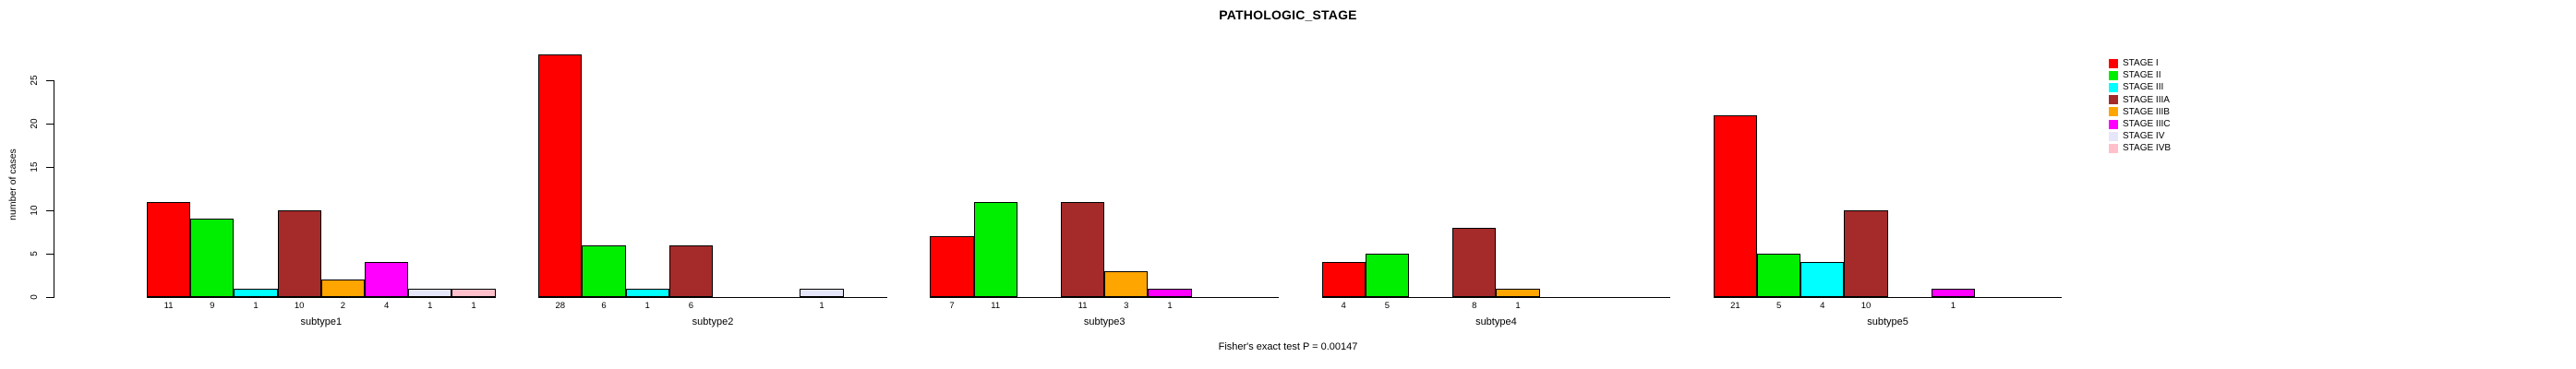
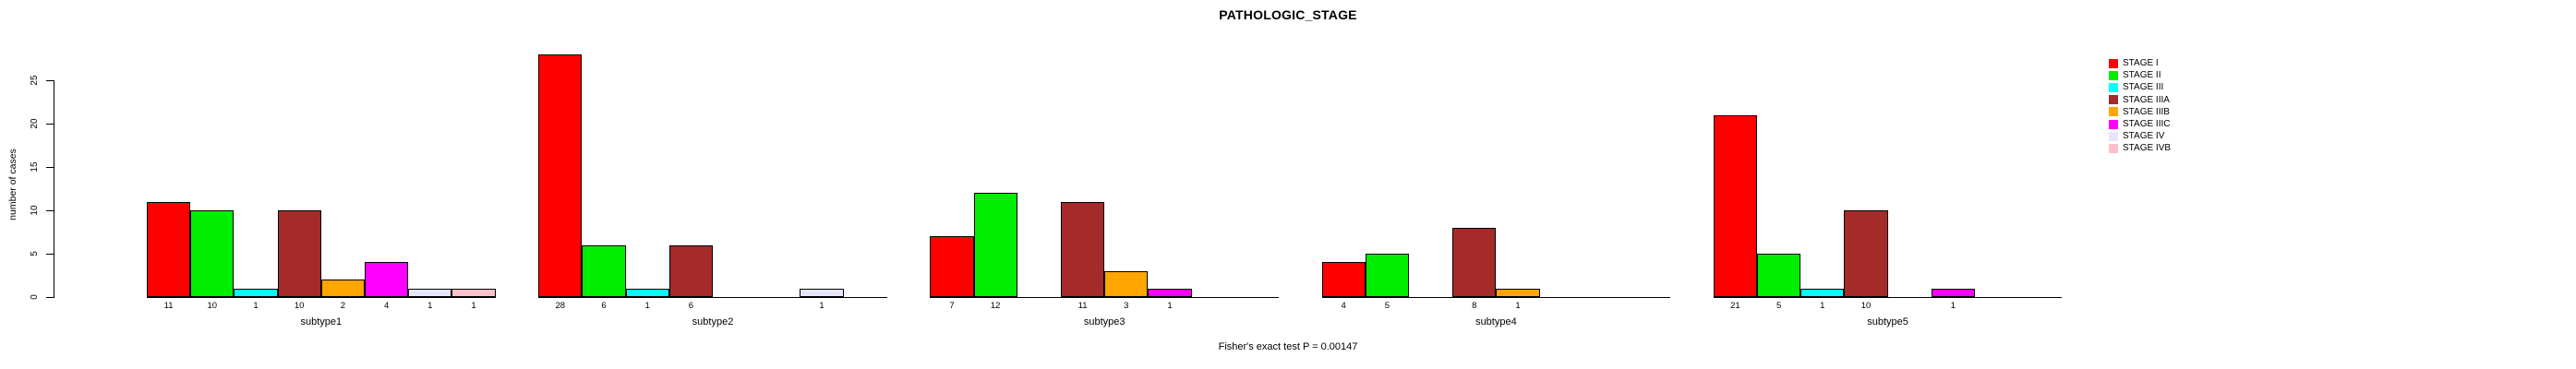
STAGE II/subtype1: 9 -> 10
STAGE II/subtype3: 11 -> 12
STAGE III/subtype5: 4 -> 1
